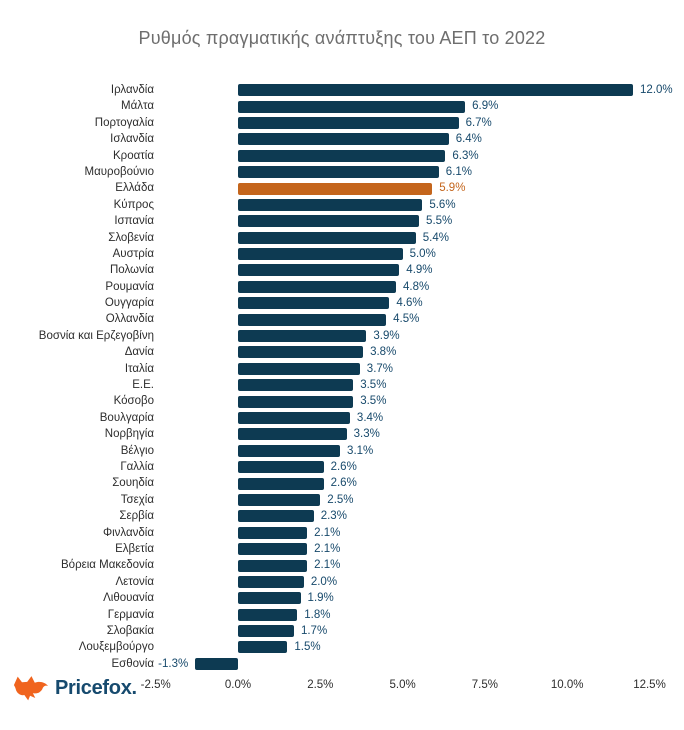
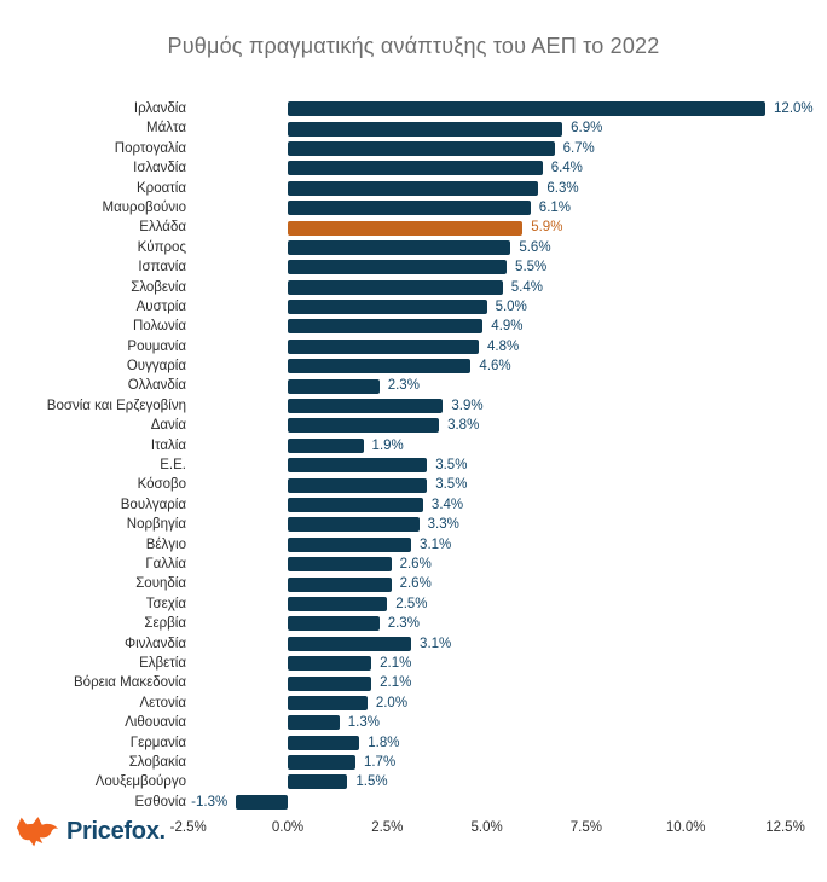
Ολλανδία: 4.5% -> 2.3%
Ιταλία: 3.7% -> 1.9%
Φινλανδία: 2.1% -> 3.1%
Λιθουανία: 1.9% -> 1.3%
